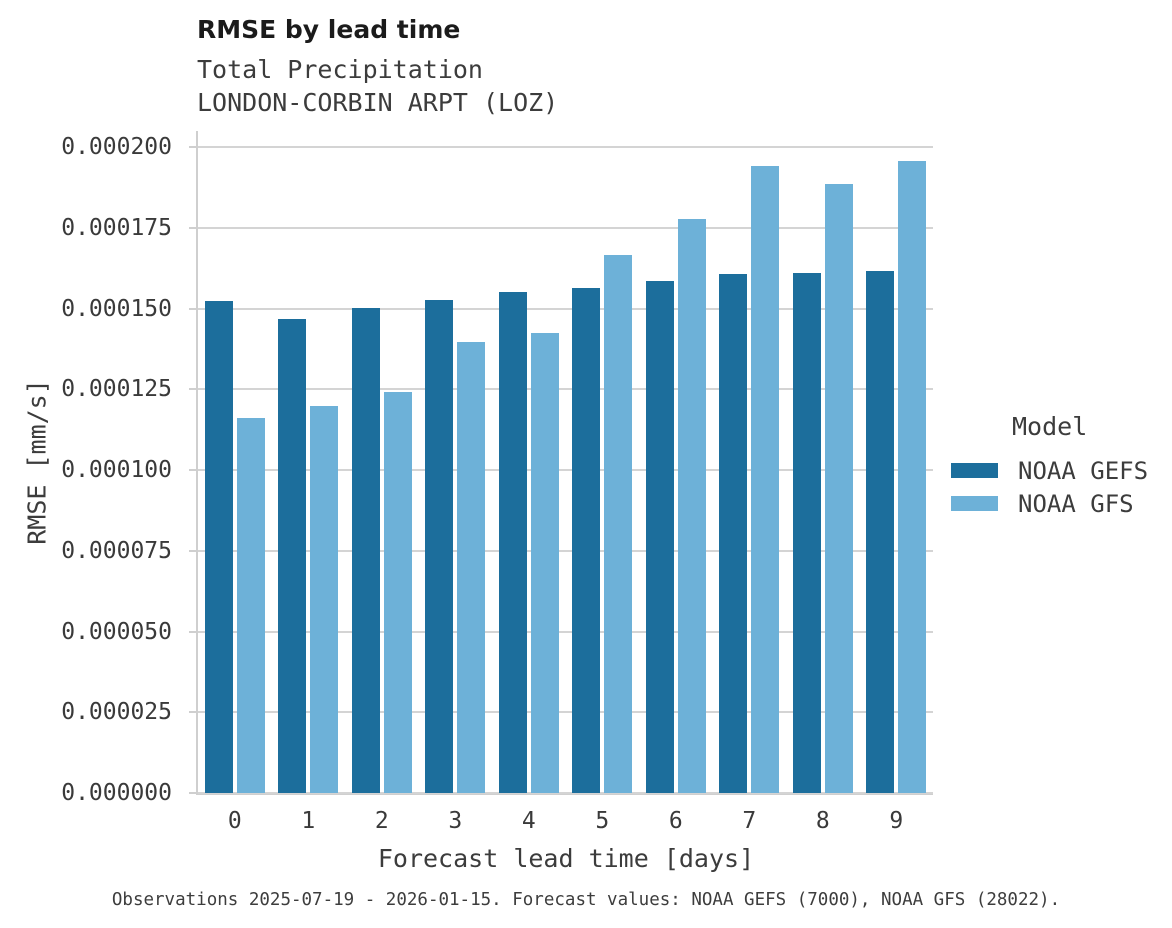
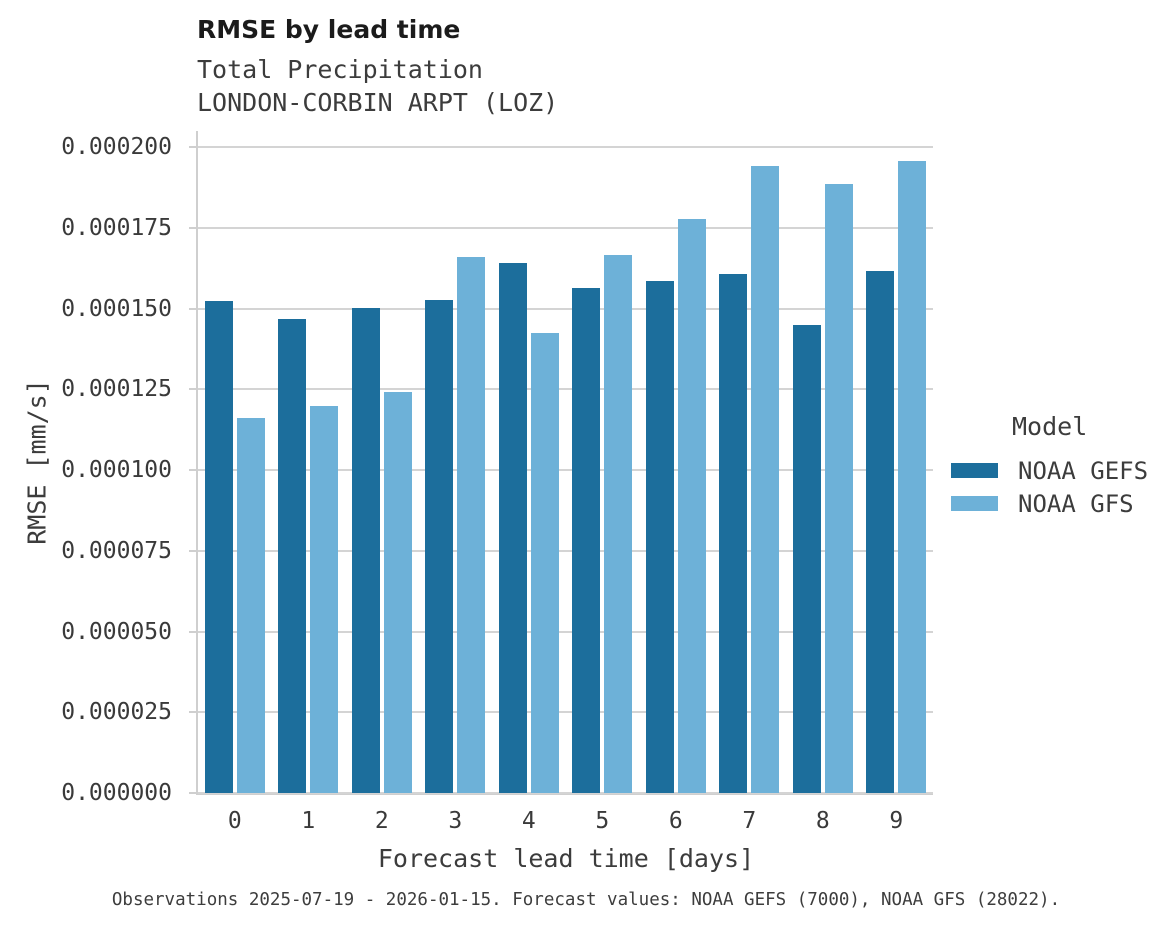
NOAA GFS/3: 0.000140 -> 0.000166
NOAA GEFS/4: 0.000155 -> 0.000164
NOAA GEFS/8: 0.000161 -> 0.000145
